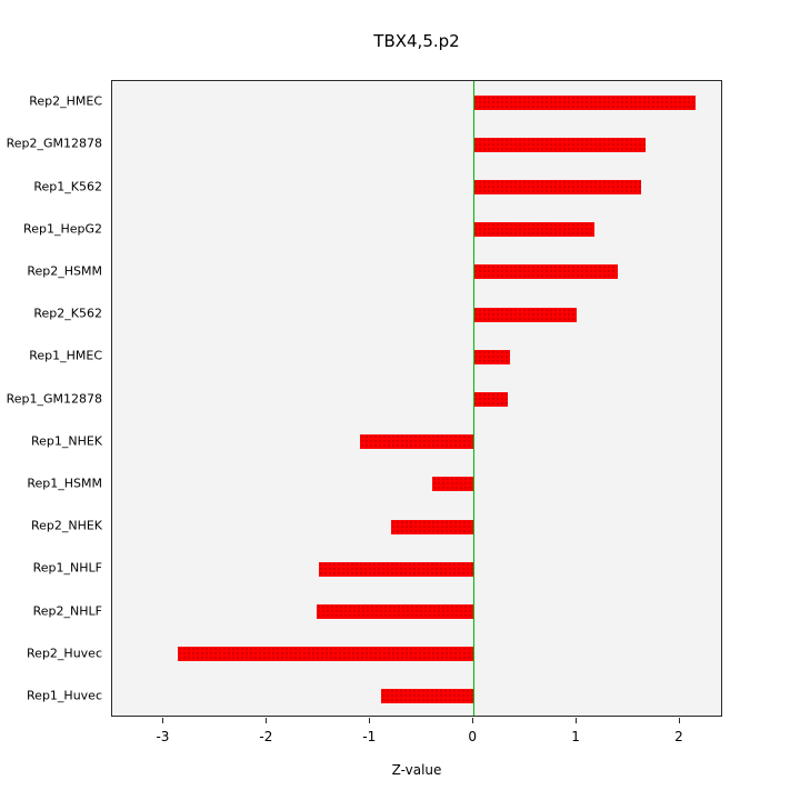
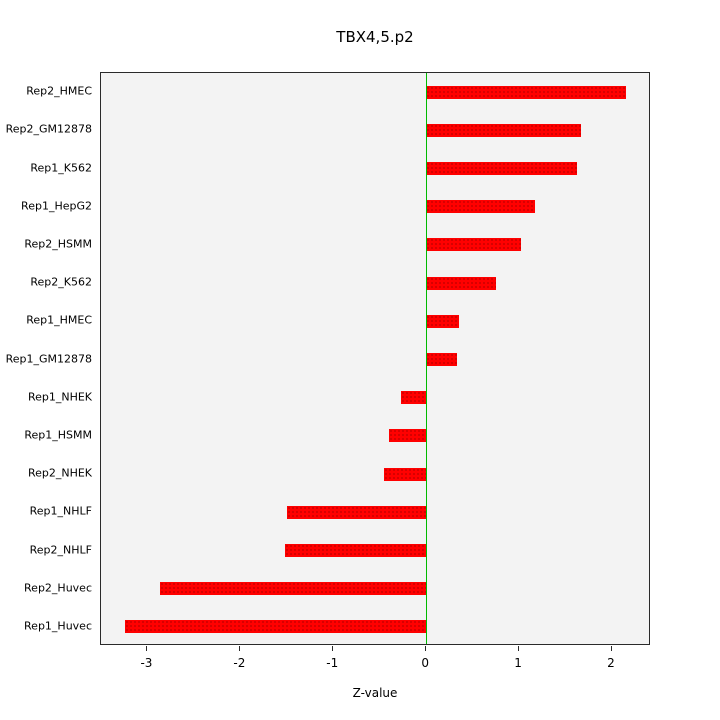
Rep2_HSMM: 1.4 -> 1.0
Rep2_K562: 1.0 -> 0.8
Rep1_NHEK: -1.1 -> -0.3
Rep2_NHEK: -0.8 -> -0.5
Rep1_Huvec: -0.9 -> -3.2
